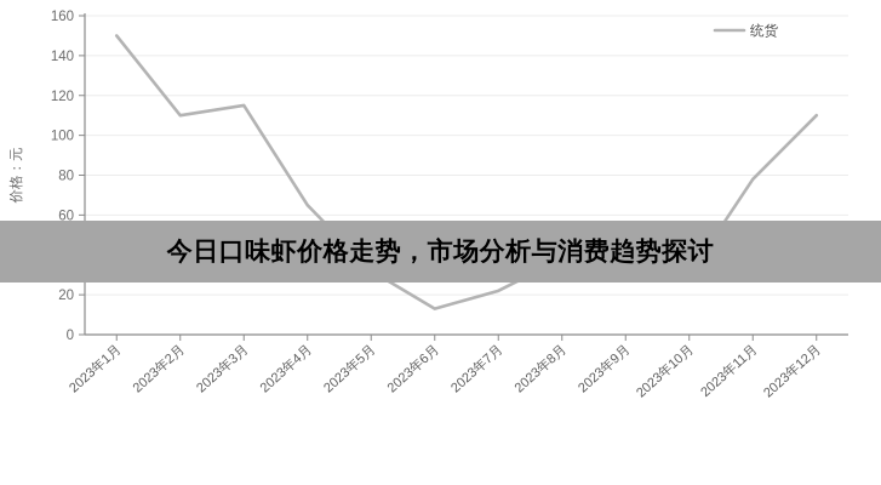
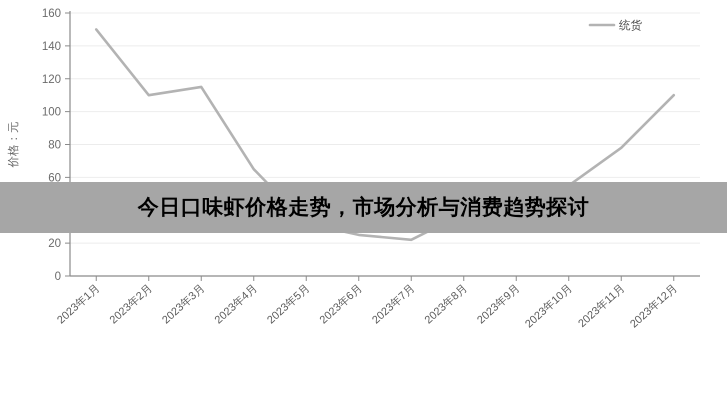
2023年6月: 13 -> 25
2023年10月: 30 -> 55
